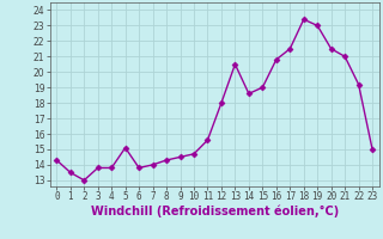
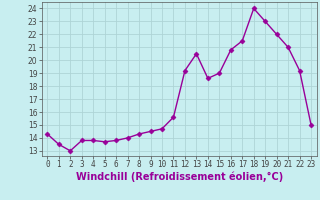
5: 15.1 -> 13.7
12: 18.0 -> 19.2
18: 23.4 -> 24.0
20: 21.5 -> 22.0
